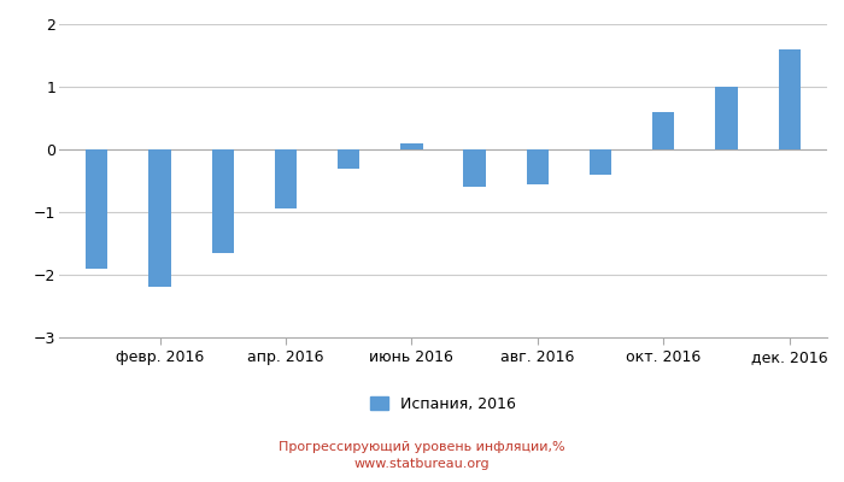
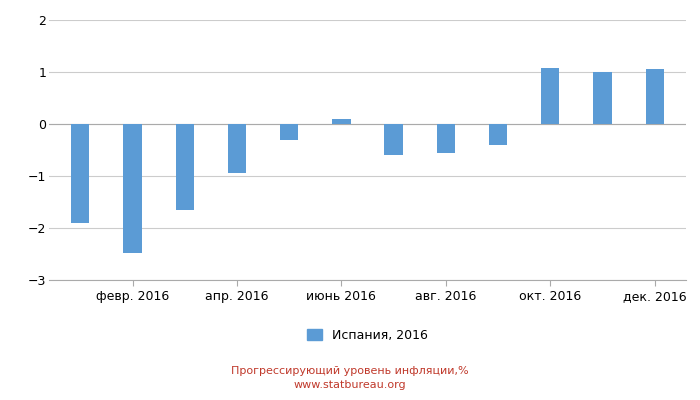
февр. 2016: -2.20 -> -2.48
окт. 2016: 0.60 -> 1.08
дек. 2016: 1.60 -> 1.06
